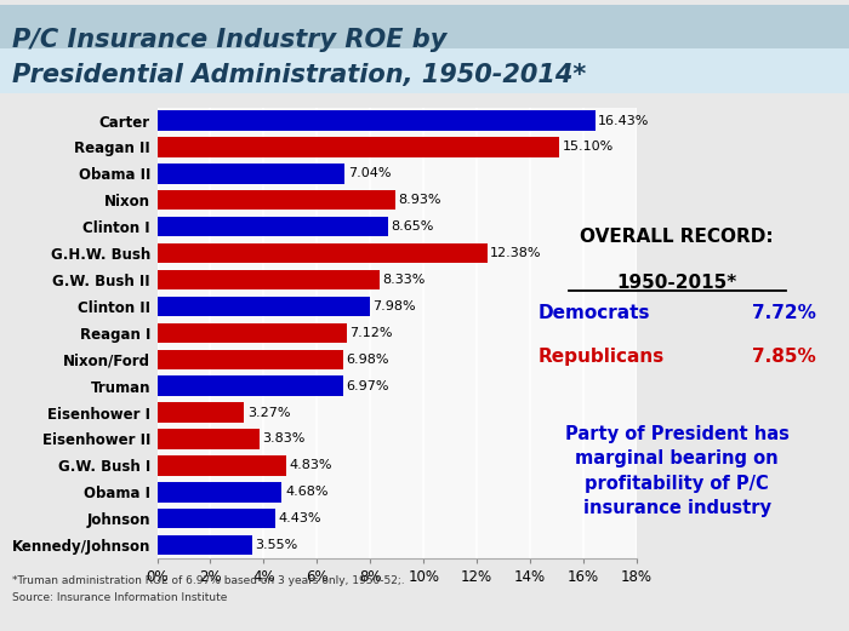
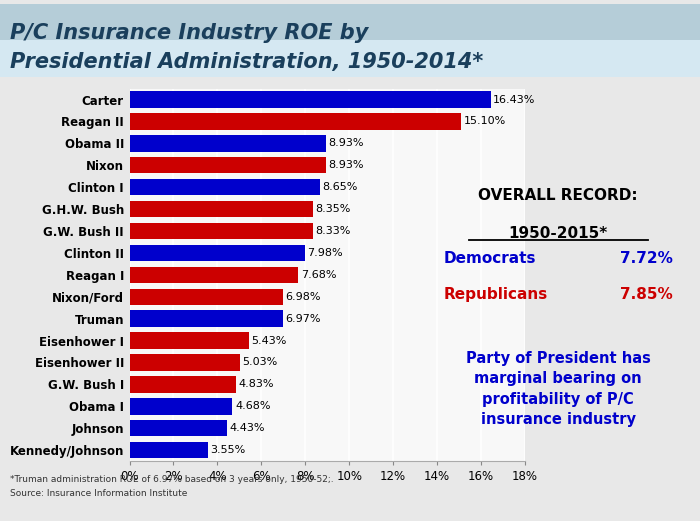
Obama II: 7.04% -> 8.93%
G.H.W. Bush: 12.38% -> 8.35%
Reagan I: 7.12% -> 7.68%
Eisenhower I: 3.27% -> 5.43%
Eisenhower II: 3.83% -> 5.03%
